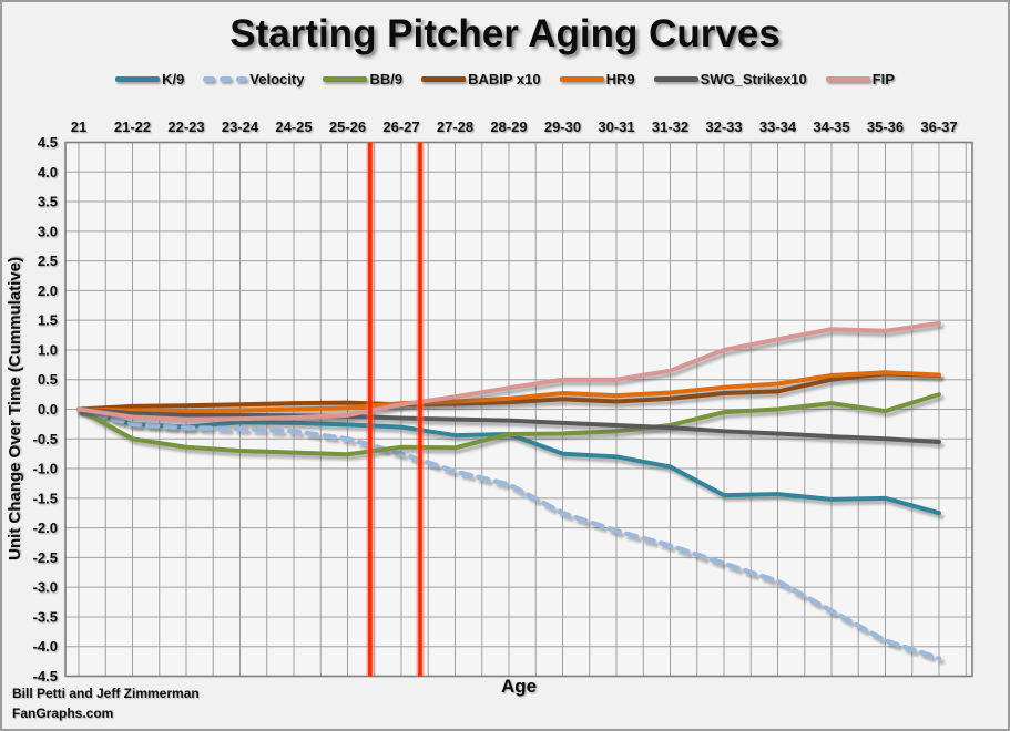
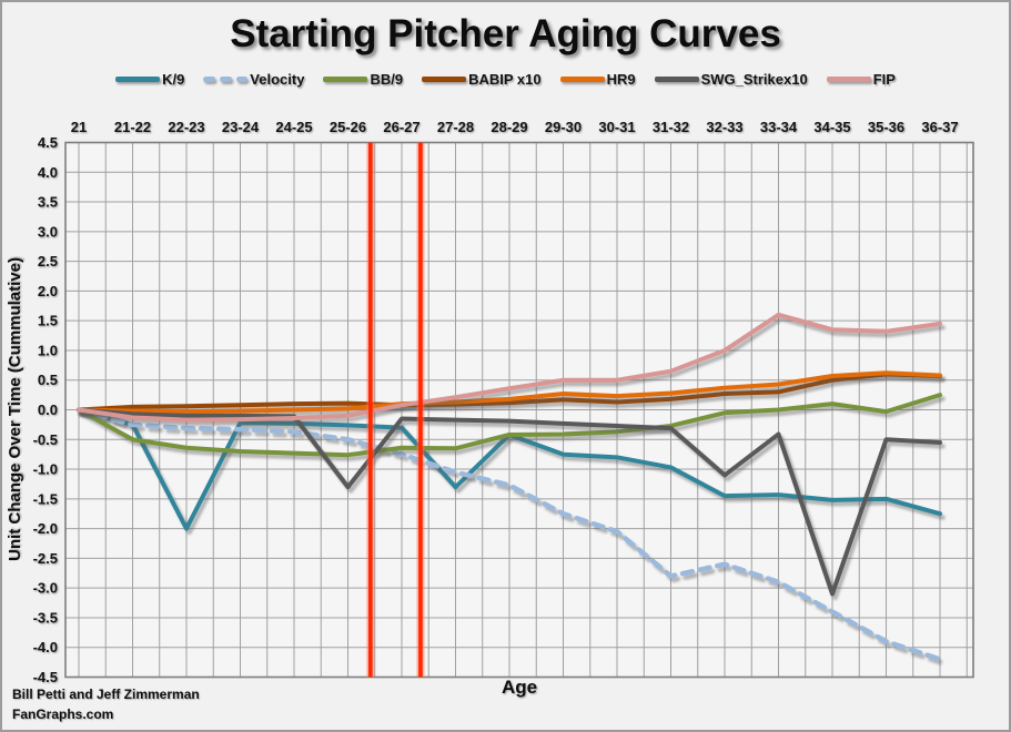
K/9/22-23: -0.3 -> -2.0
SWG_Strikex10/25-26: -0.1 -> -1.3
K/9/27-28: -0.4 -> -1.3
Velocity/31-32: -2.3 -> -2.8
SWG_Strikex10/32-33: -0.4 -> -1.1
FIP/33-34: 1.2 -> 1.6
SWG_Strikex10/34-35: -0.5 -> -3.1
